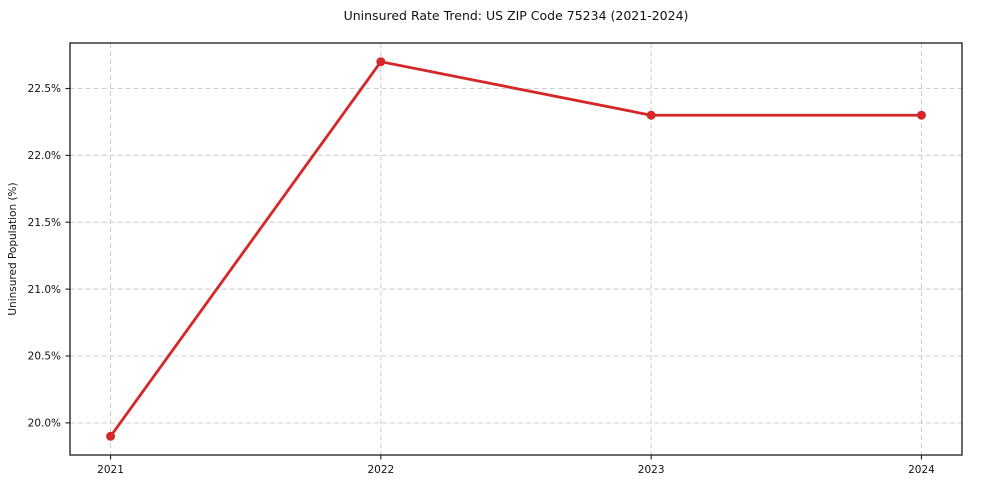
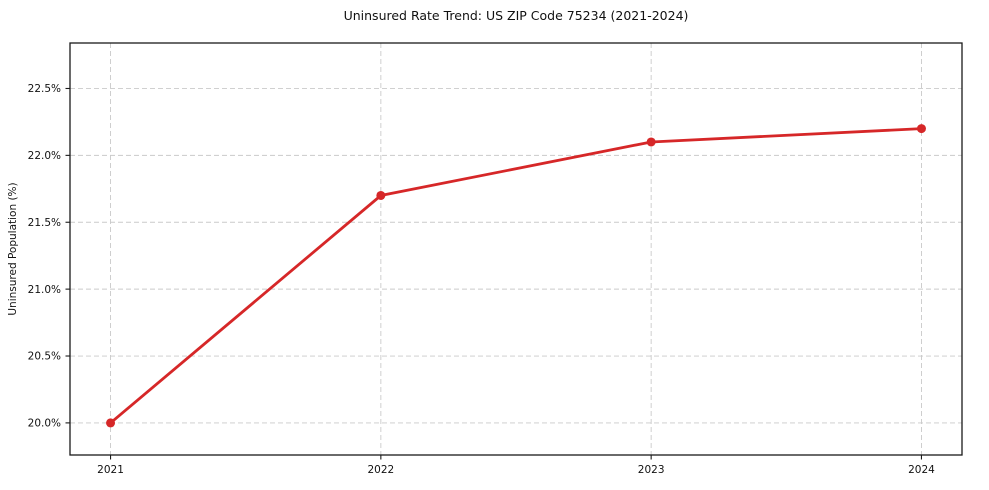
2021: 19.9% -> 20.0%
2022: 22.7% -> 21.7%
2023: 22.3% -> 22.1%
2024: 22.3% -> 22.2%
